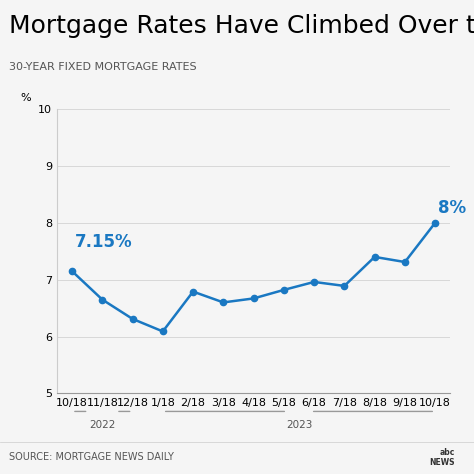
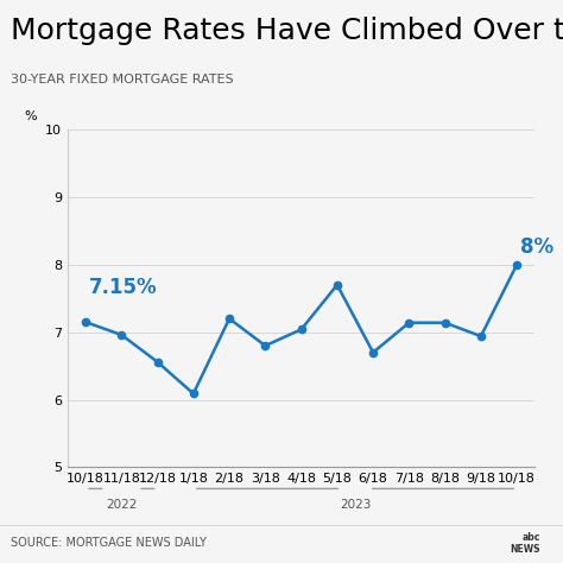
11/18: 6.65 -> 6.96
12/18: 6.31 -> 6.56
2/18: 6.79 -> 7.20
3/18: 6.60 -> 6.80
4/18: 6.67 -> 7.04
5/18: 6.82 -> 7.70
6/18: 6.96 -> 6.70
7/18: 6.89 -> 7.14
8/18: 7.40 -> 7.14
9/18: 7.31 -> 6.94
